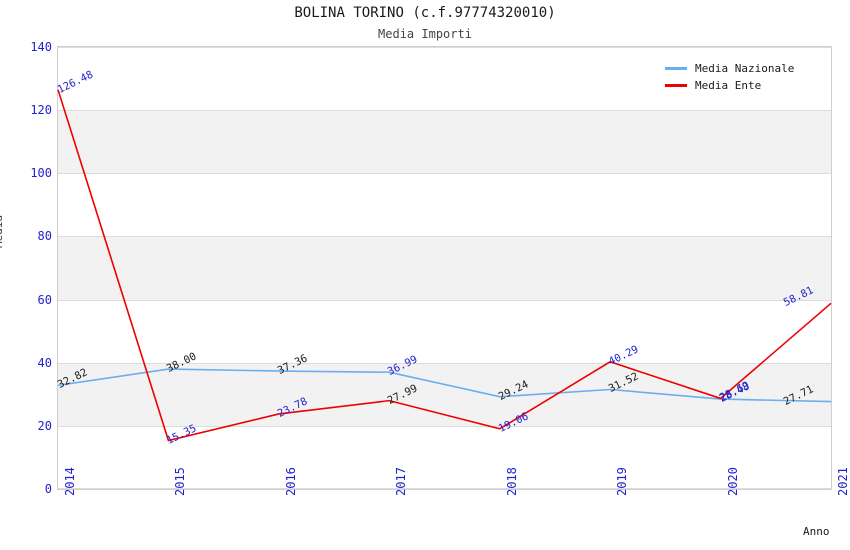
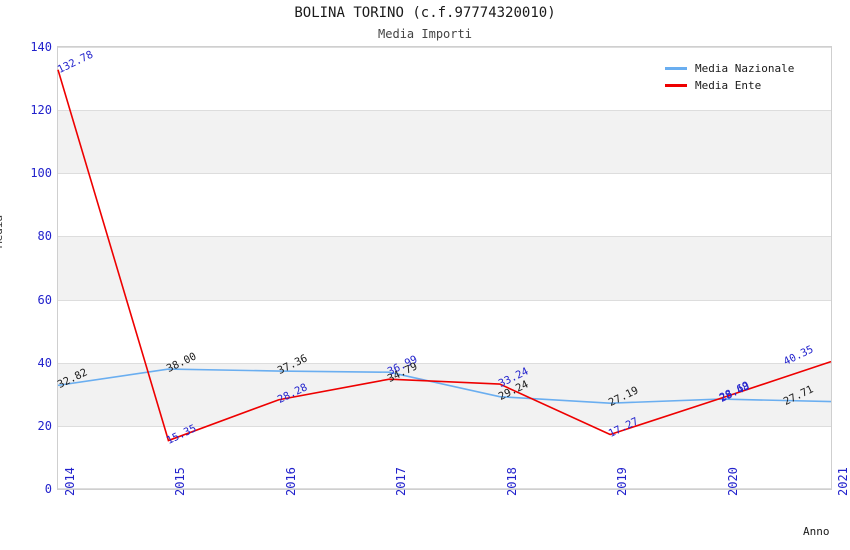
Media Ente/2014: 126.48 -> 132.78
Media Ente/2016: 23.78 -> 28.28
Media Ente/2017: 27.99 -> 34.79
Media Ente/2018: 19.06 -> 33.24
Media Nazionale/2019: 31.52 -> 27.19
Media Ente/2019: 40.29 -> 17.27
Media Ente/2021: 58.81 -> 40.35
